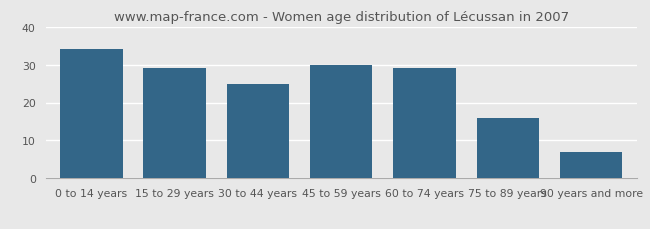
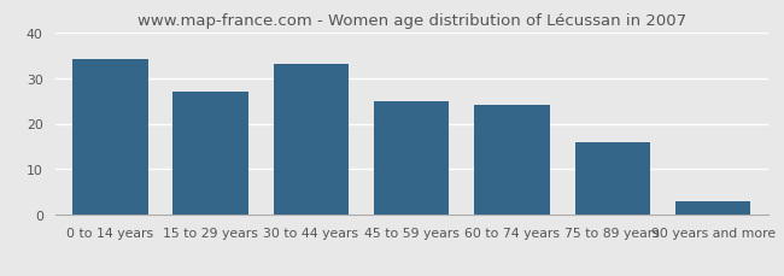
15 to 29 years: 29 -> 27
30 to 44 years: 25 -> 33
45 to 59 years: 30 -> 25
60 to 74 years: 29 -> 24
90 years and more: 7 -> 3
